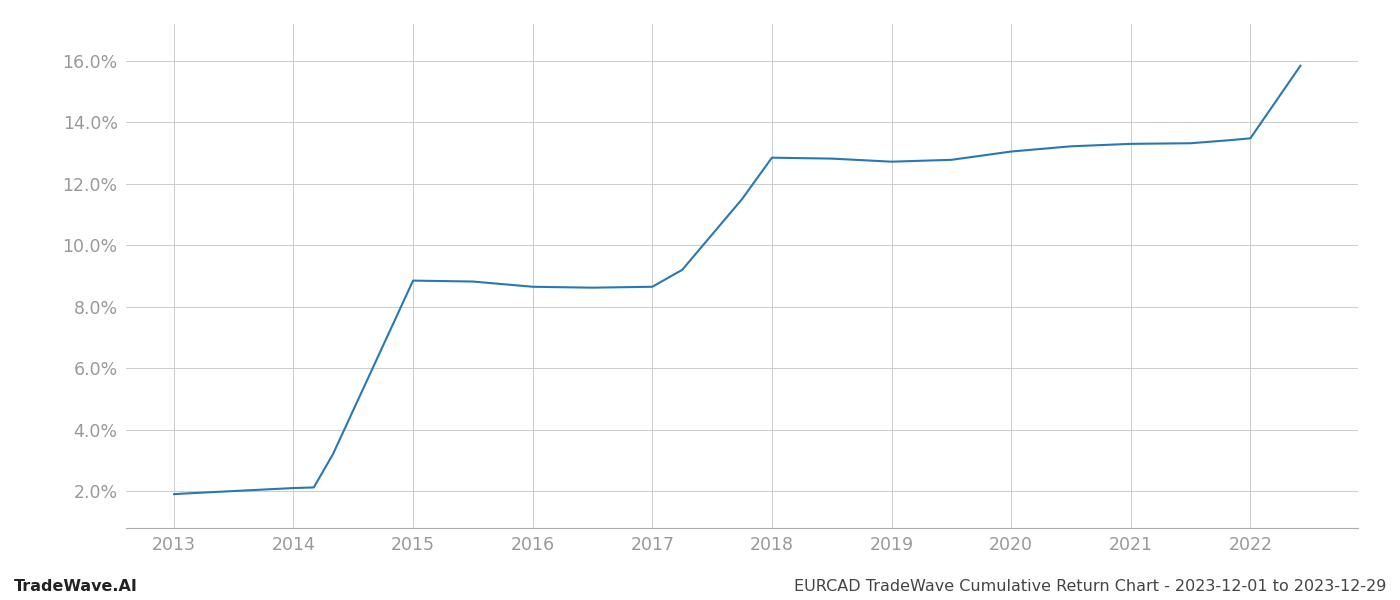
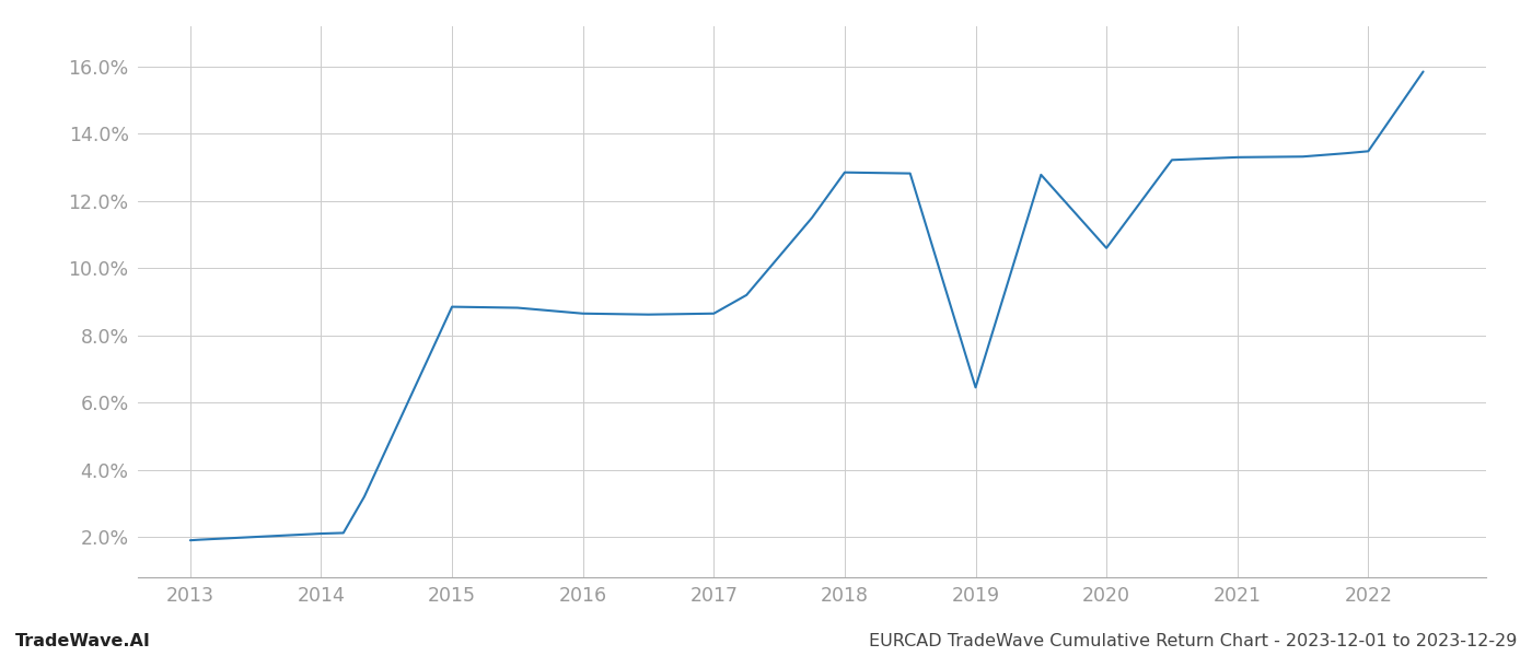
2019: 12.72% -> 6.45%
2020: 13.05% -> 10.60%
